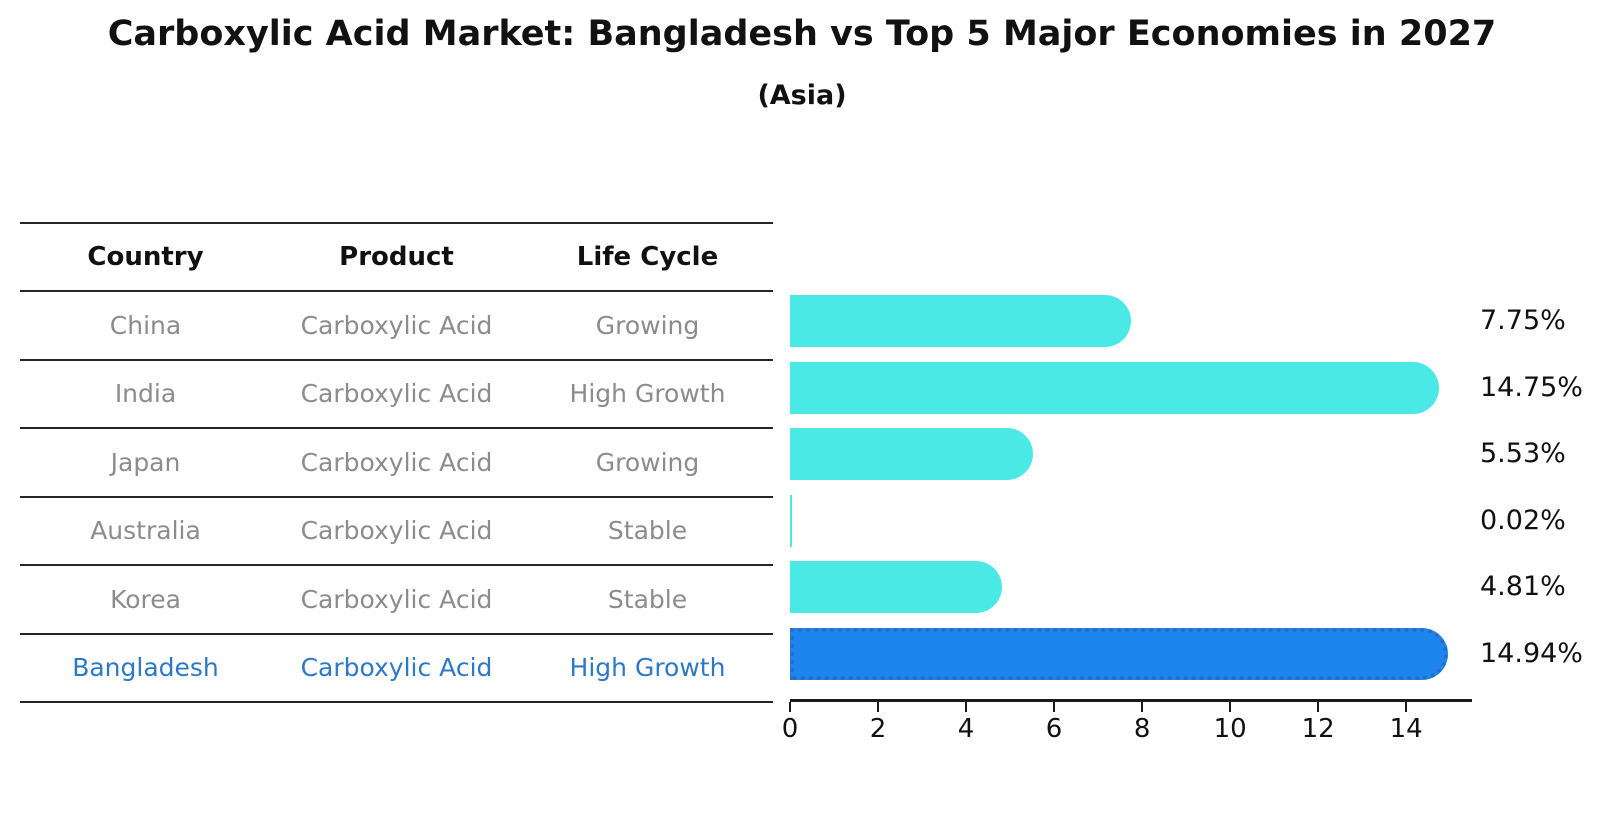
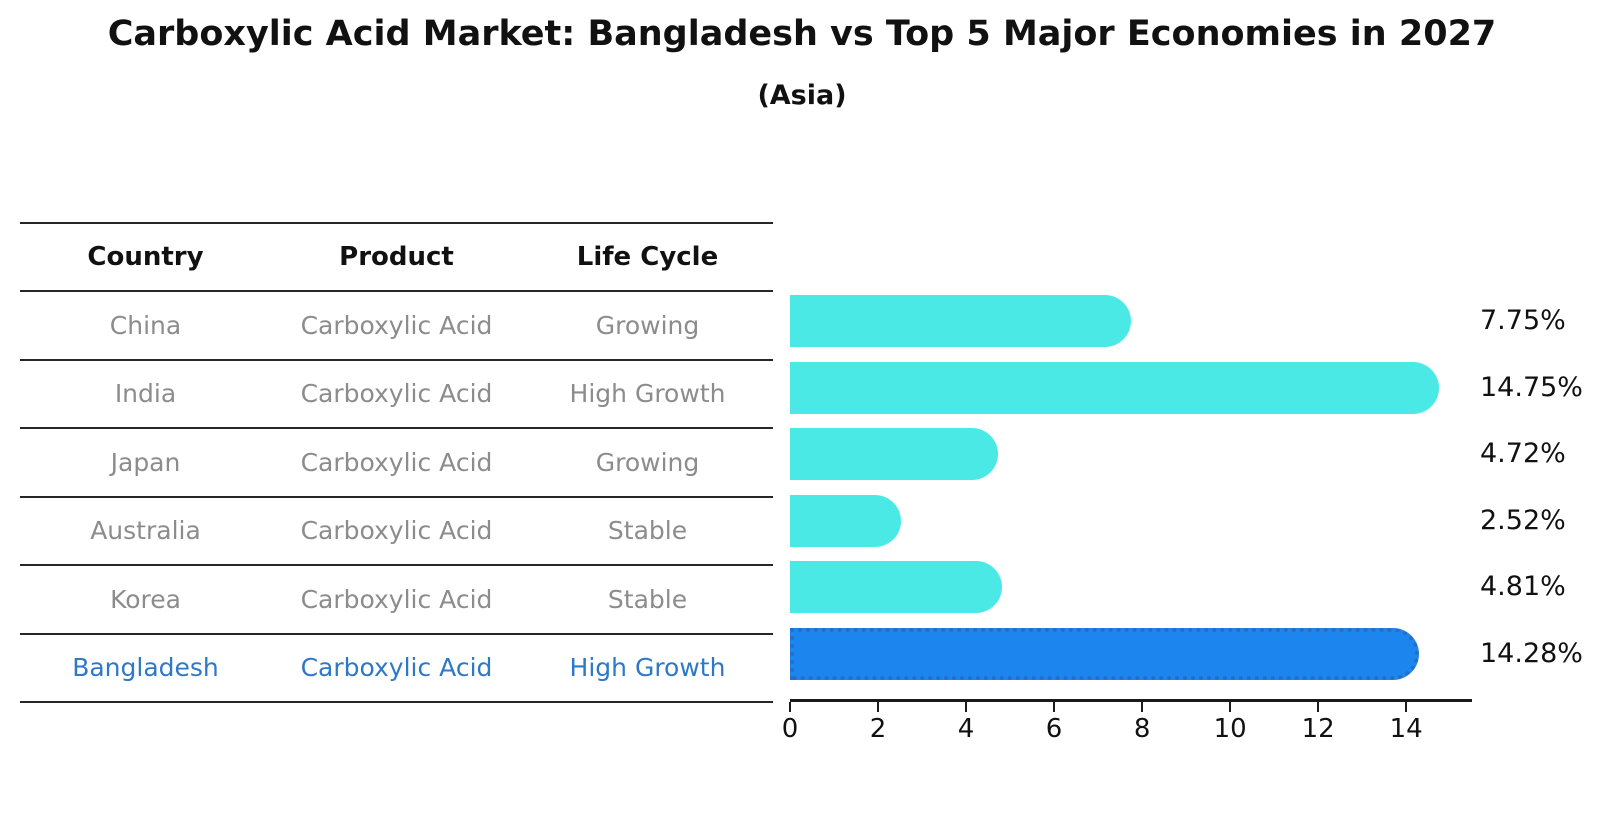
Japan: 5.53% -> 4.72%
Australia: 0.02% -> 2.52%
Bangladesh: 14.94% -> 14.28%
